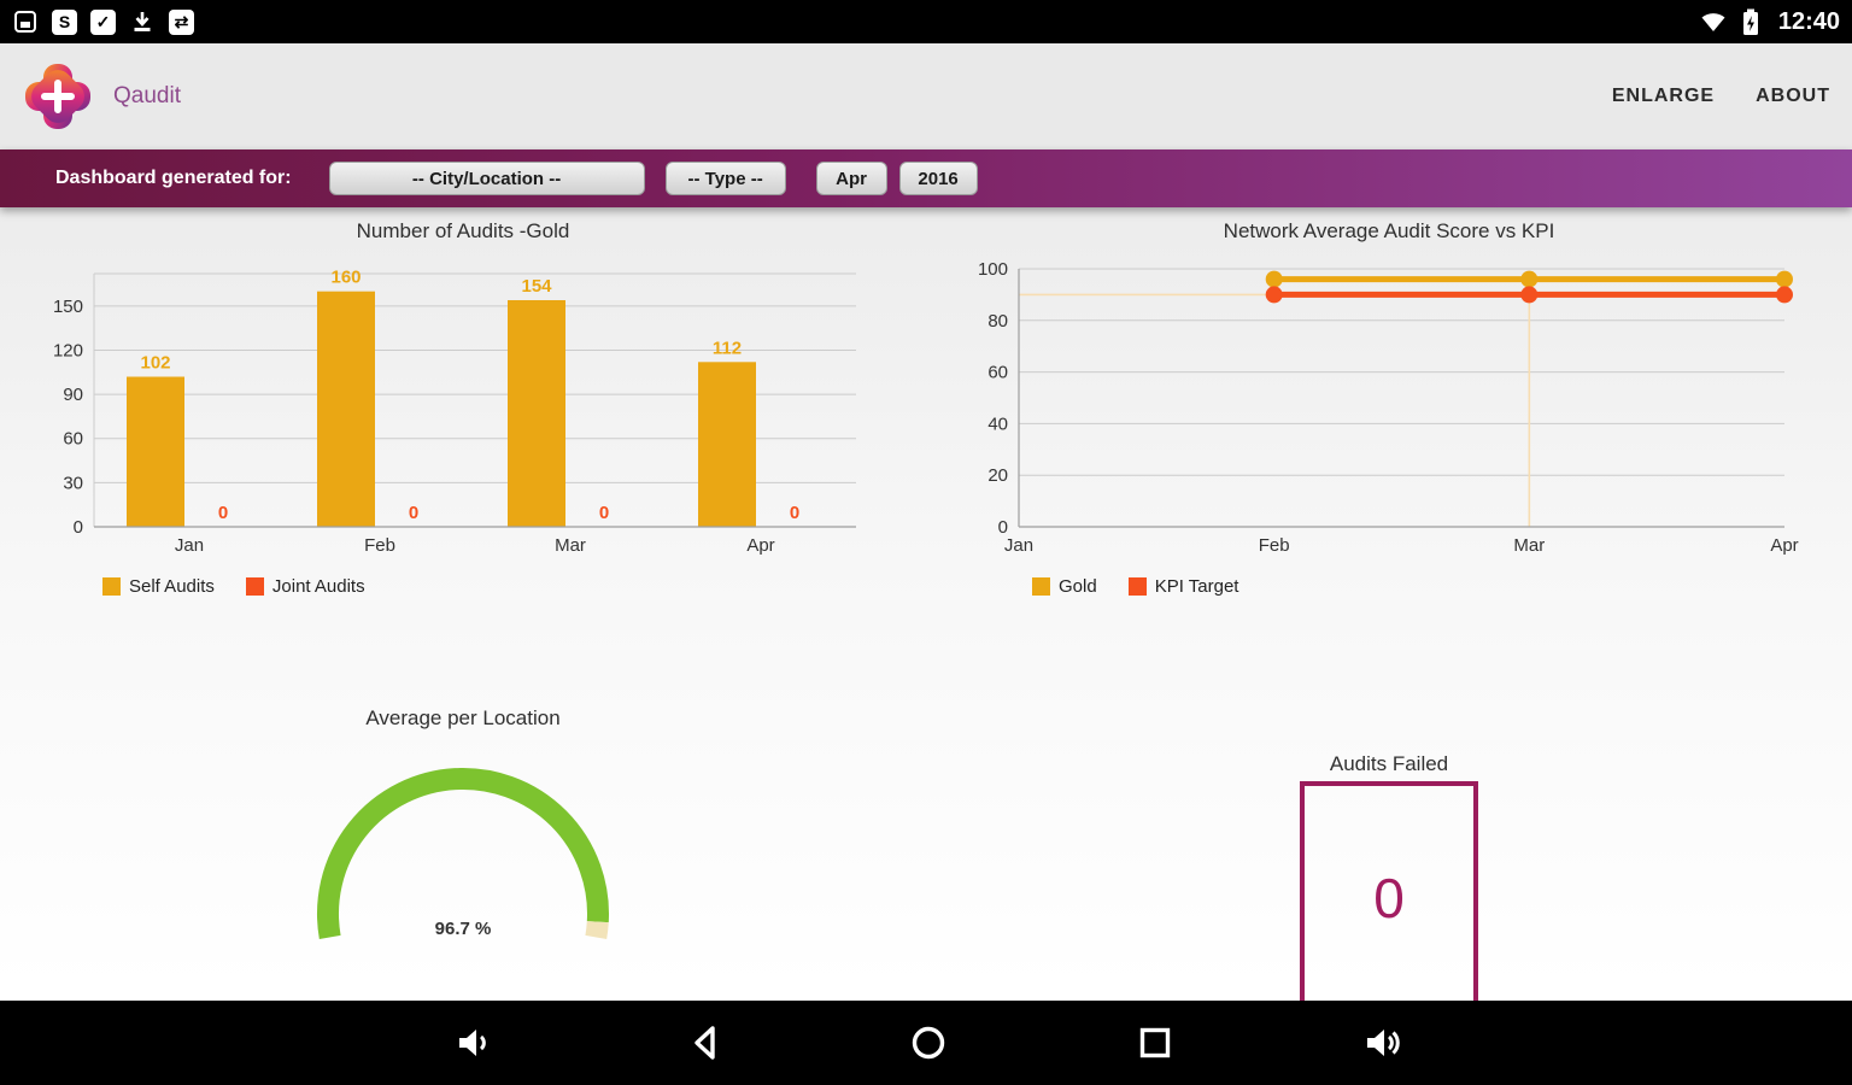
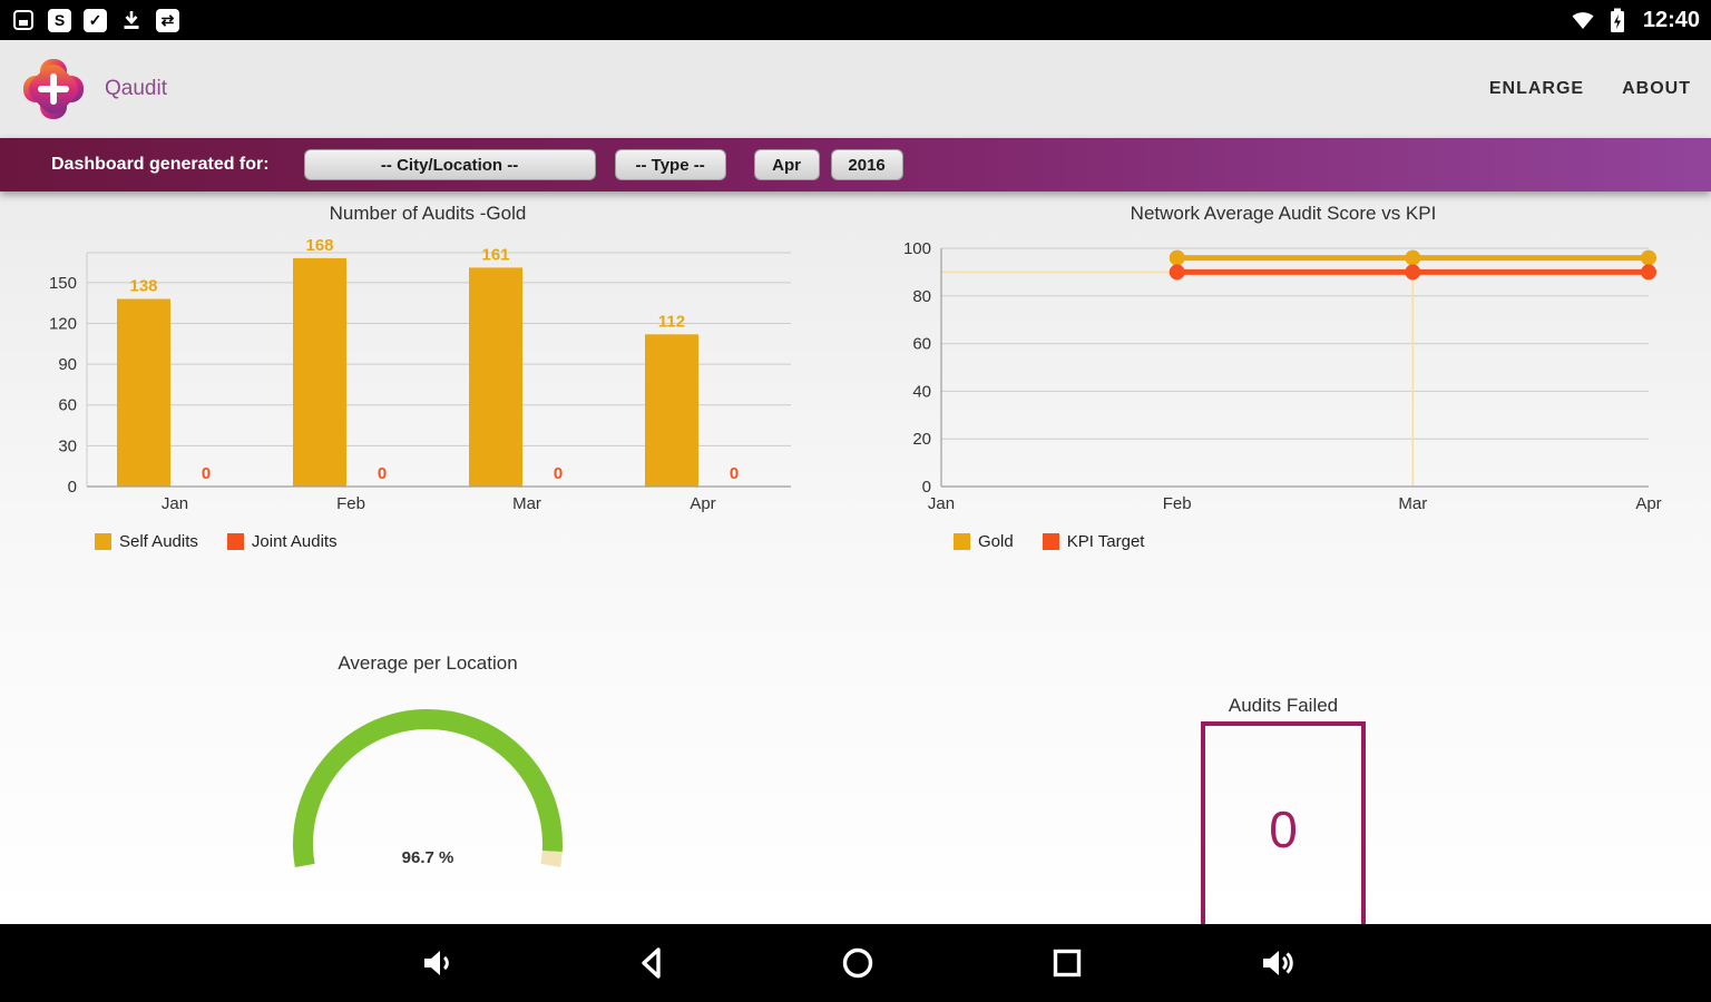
Number of Audits -Gold/Self Audits/Jan: 102 -> 138
Number of Audits -Gold/Self Audits/Feb: 160 -> 168
Number of Audits -Gold/Self Audits/Mar: 154 -> 161
